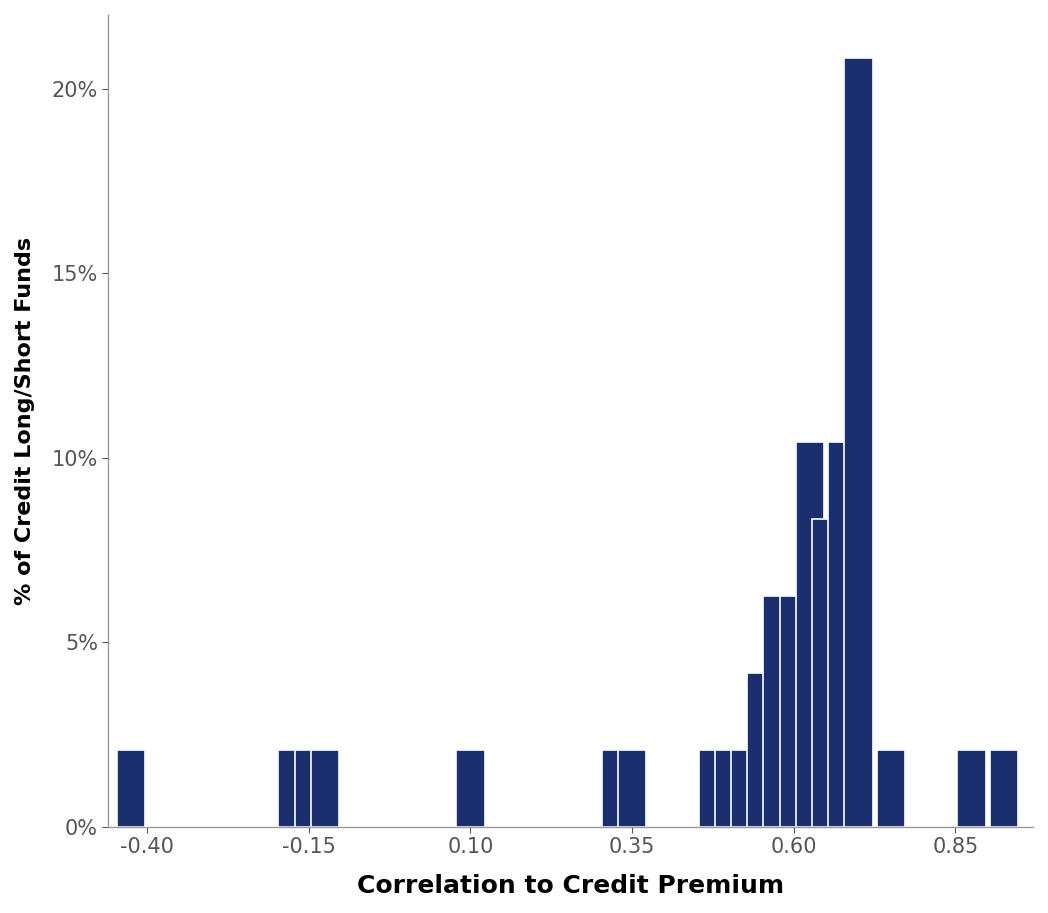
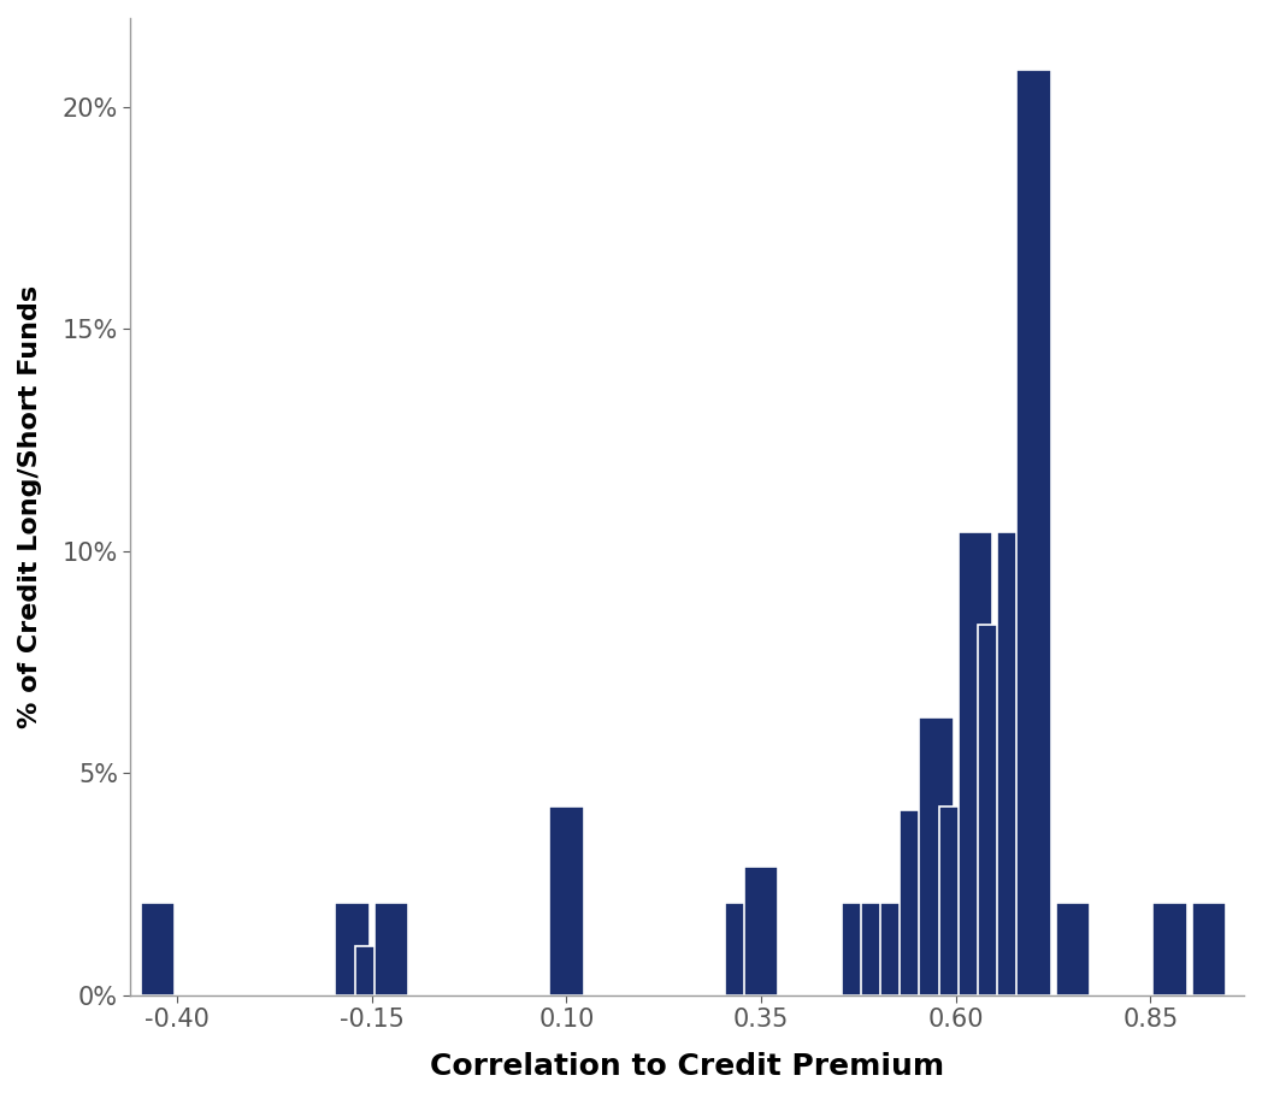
-0.15: 2.08% -> 1.10%
0.10: 2.08% -> 4.25%
0.35: 2.08% -> 2.90%
0.60: 6.25% -> 4.25%
